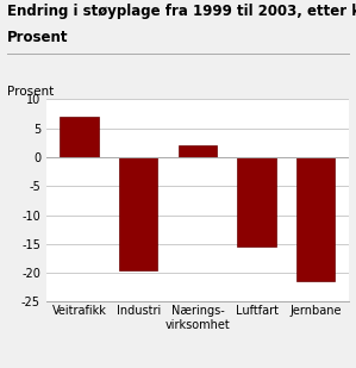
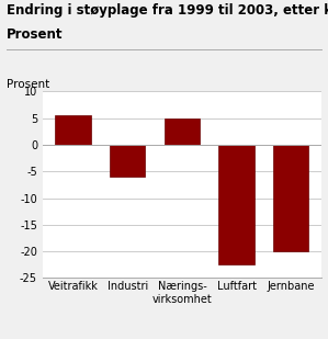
Veitrafikk: 7.0 -> 5.5
Industri: -19.5 -> -6.0
Nærings- virksomhet: 2.0 -> 5.0
Luftfart: -15.5 -> -22.5
Jernbane: -21.5 -> -20.0
